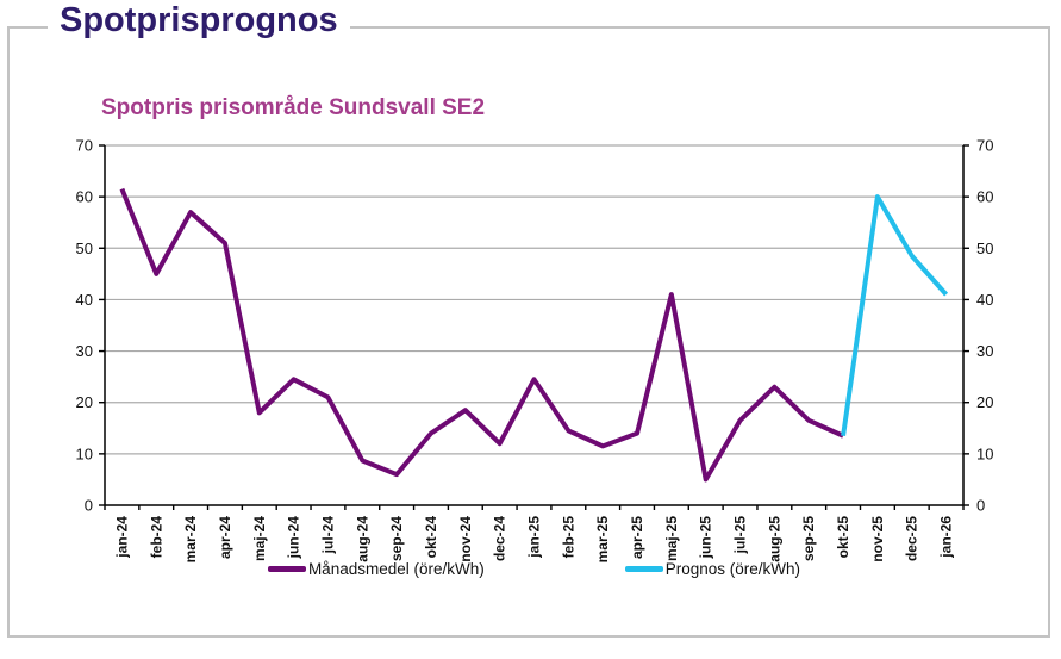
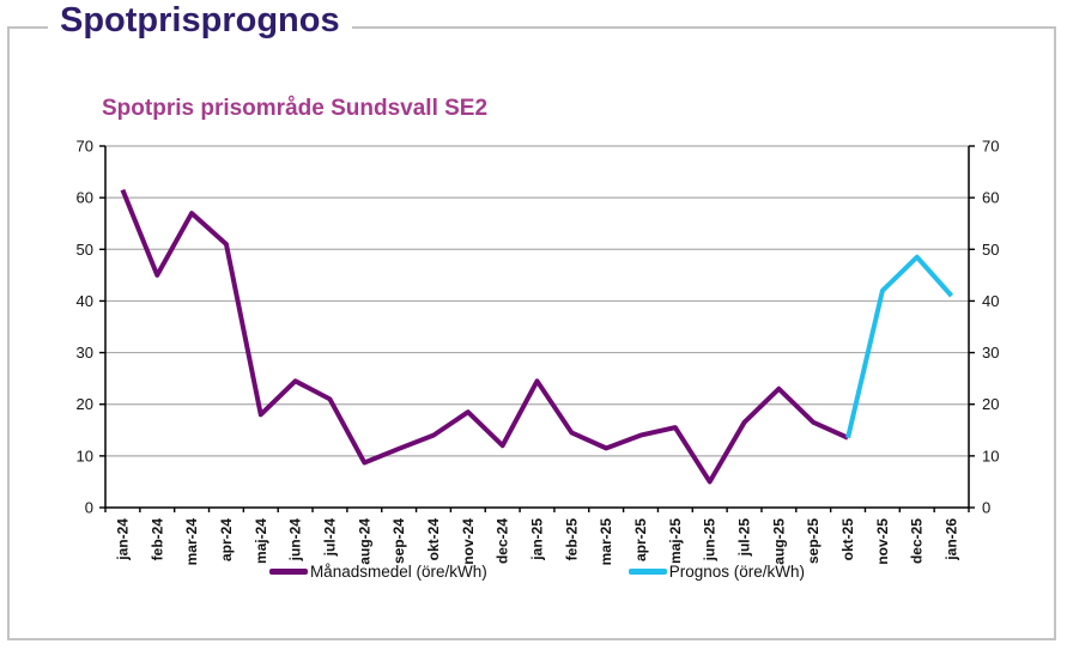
Månadsmedel (öre/kWh)/sep-24: 6 -> 11
Månadsmedel (öre/kWh)/maj-25: 41 -> 16
Prognos (öre/kWh)/nov-25: 60 -> 42
